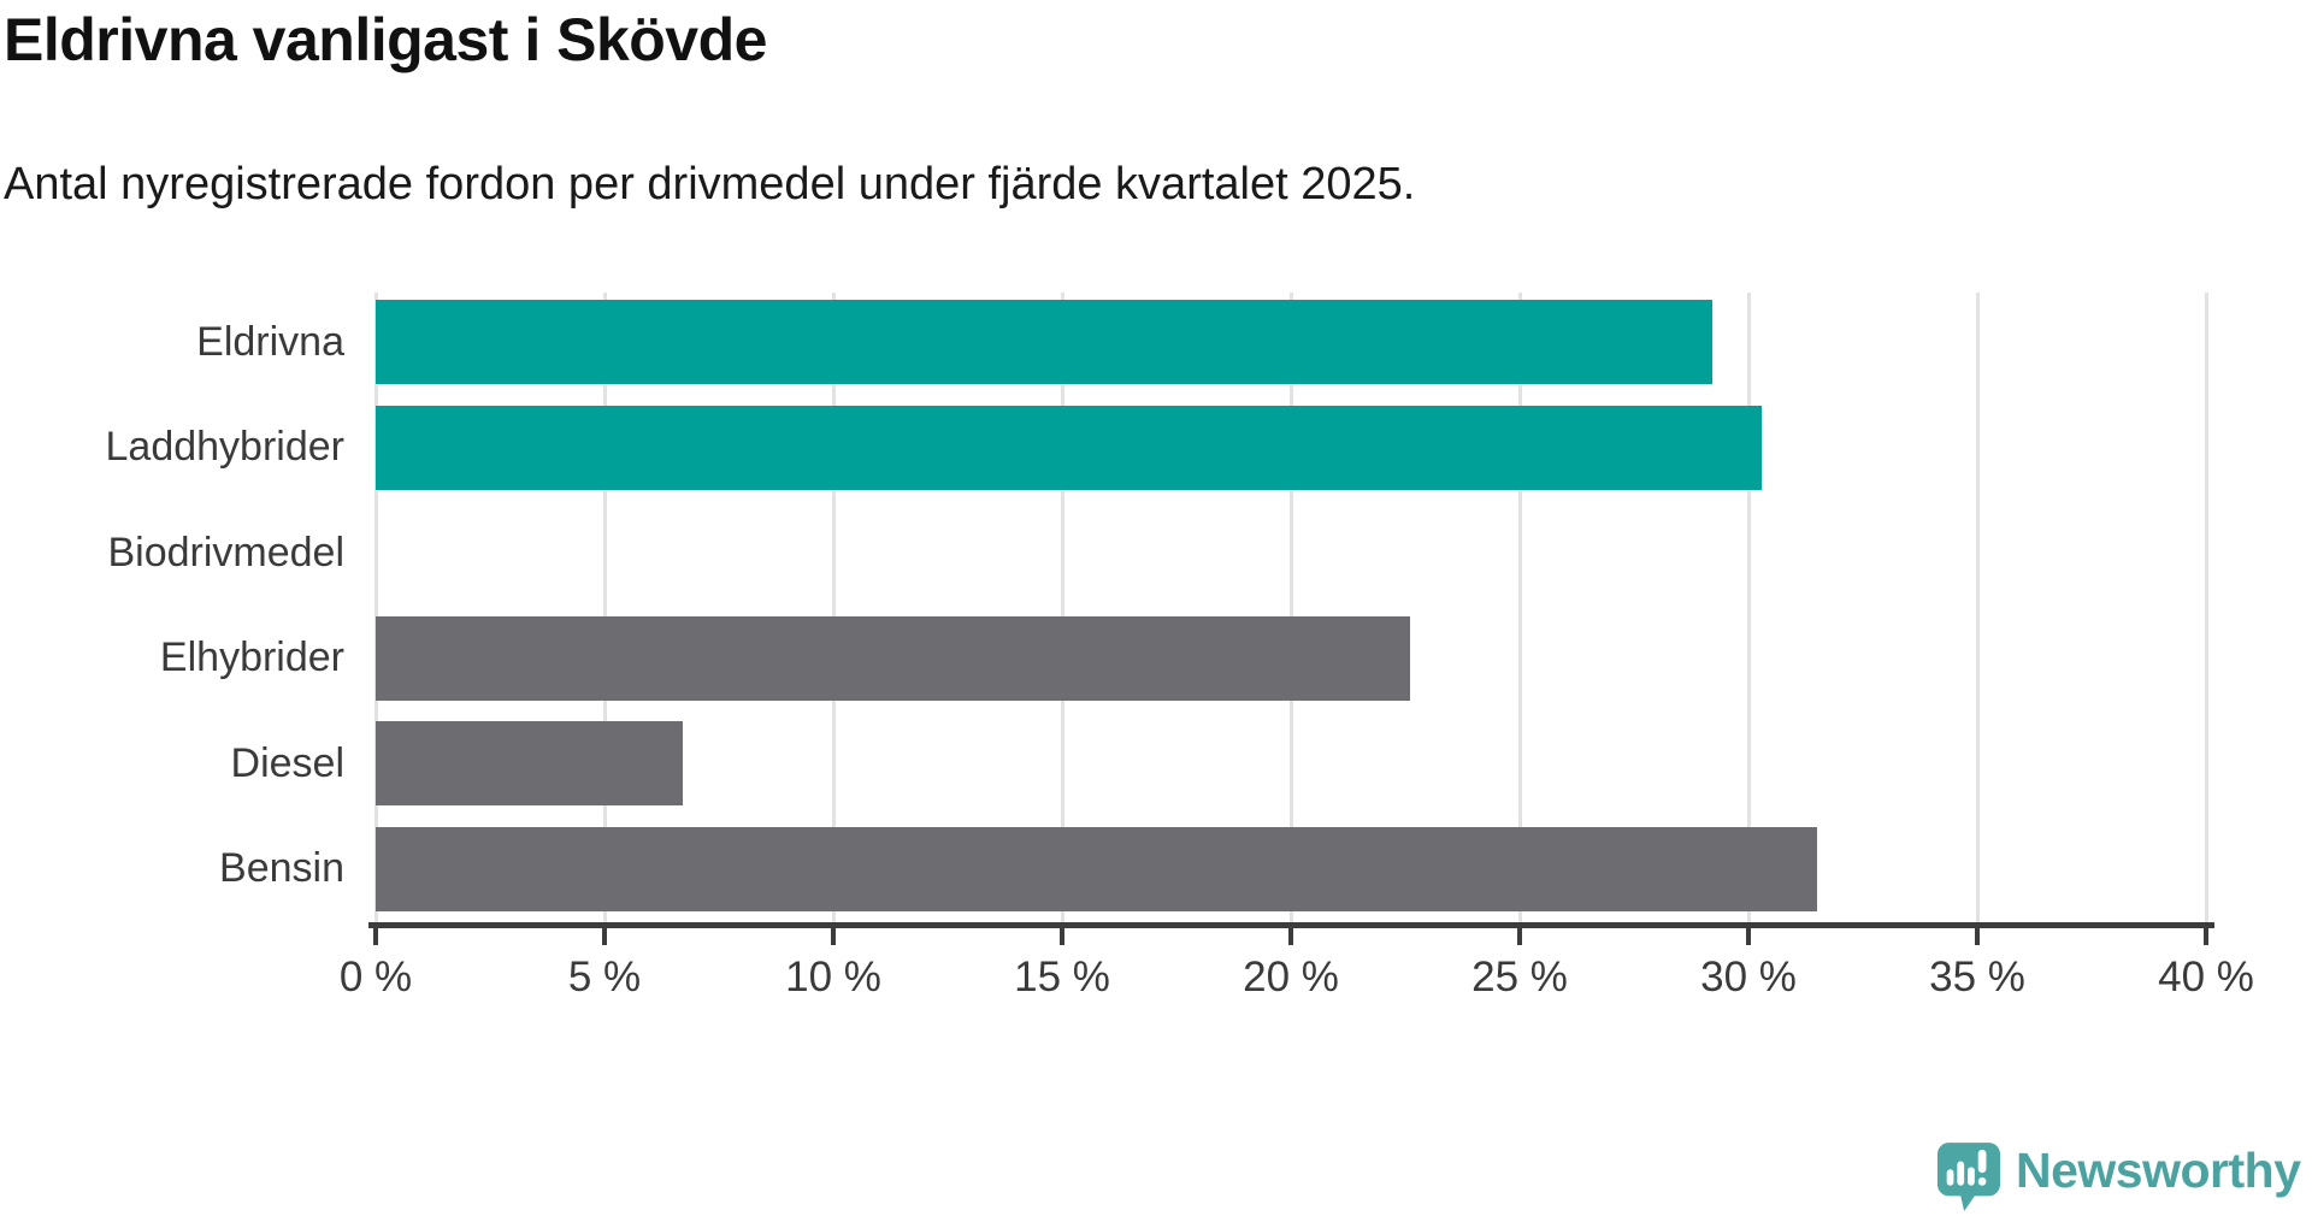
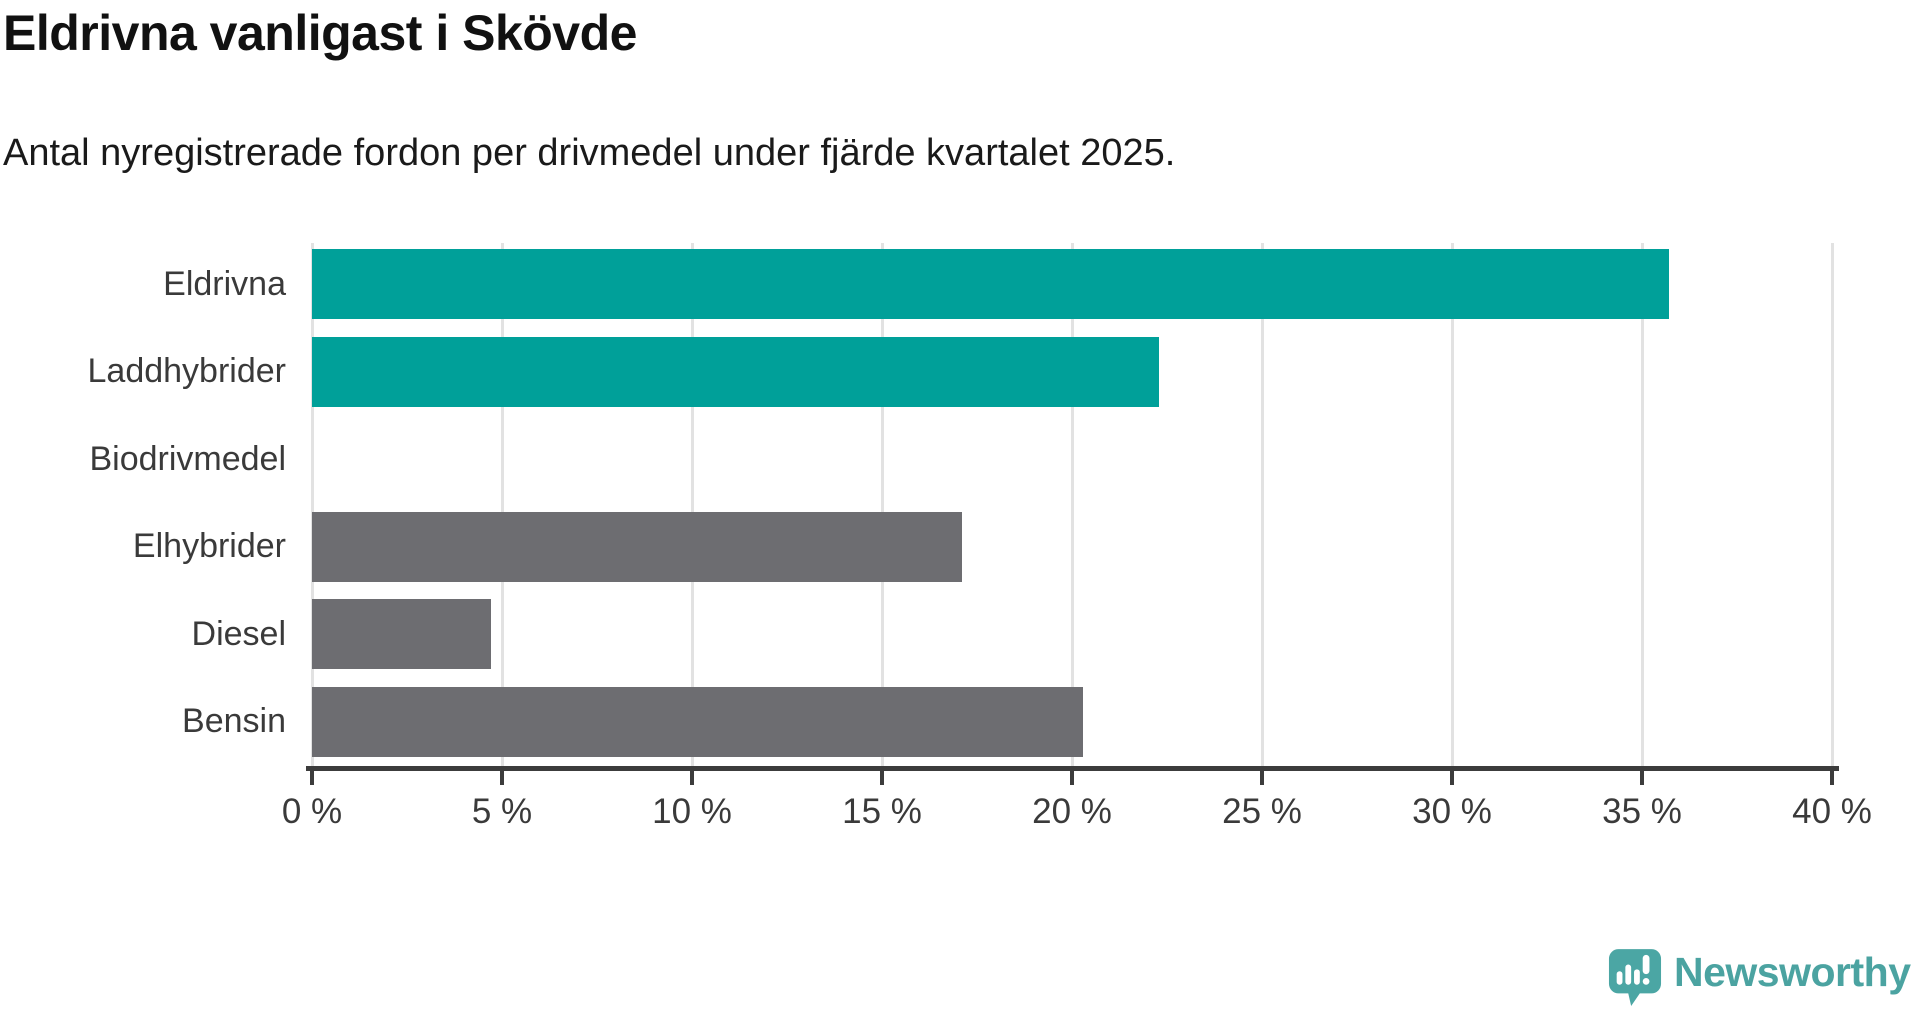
Eldrivna: 29.2% -> 35.7%
Laddhybrider: 30.3% -> 22.3%
Elhybrider: 22.6% -> 17.1%
Diesel: 6.7% -> 4.7%
Bensin: 31.5% -> 20.3%
